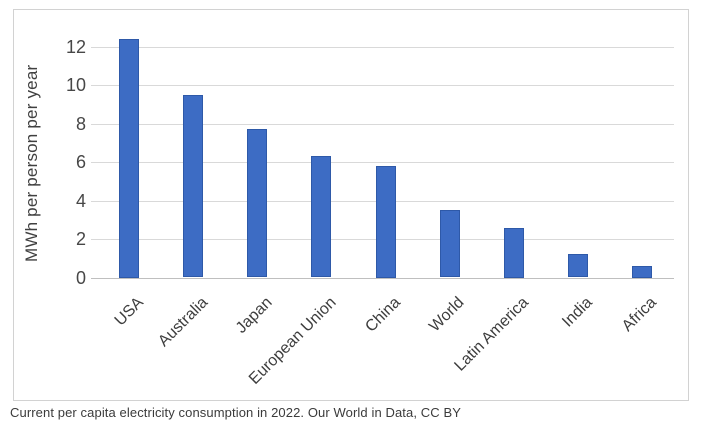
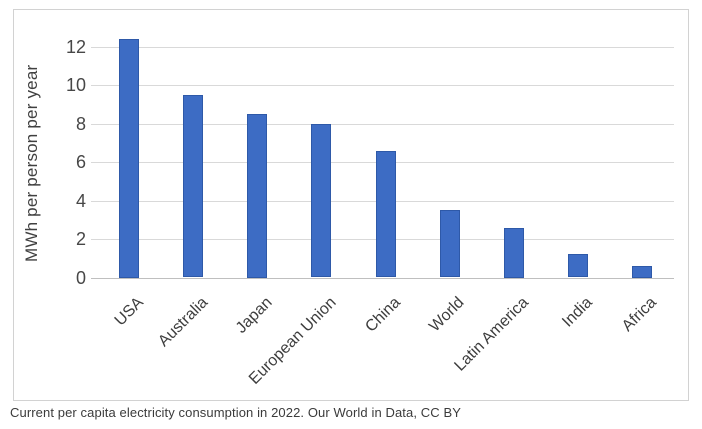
Japan: 7.7 -> 8.5
European Union: 6.3 -> 8.0
China: 5.8 -> 6.6
